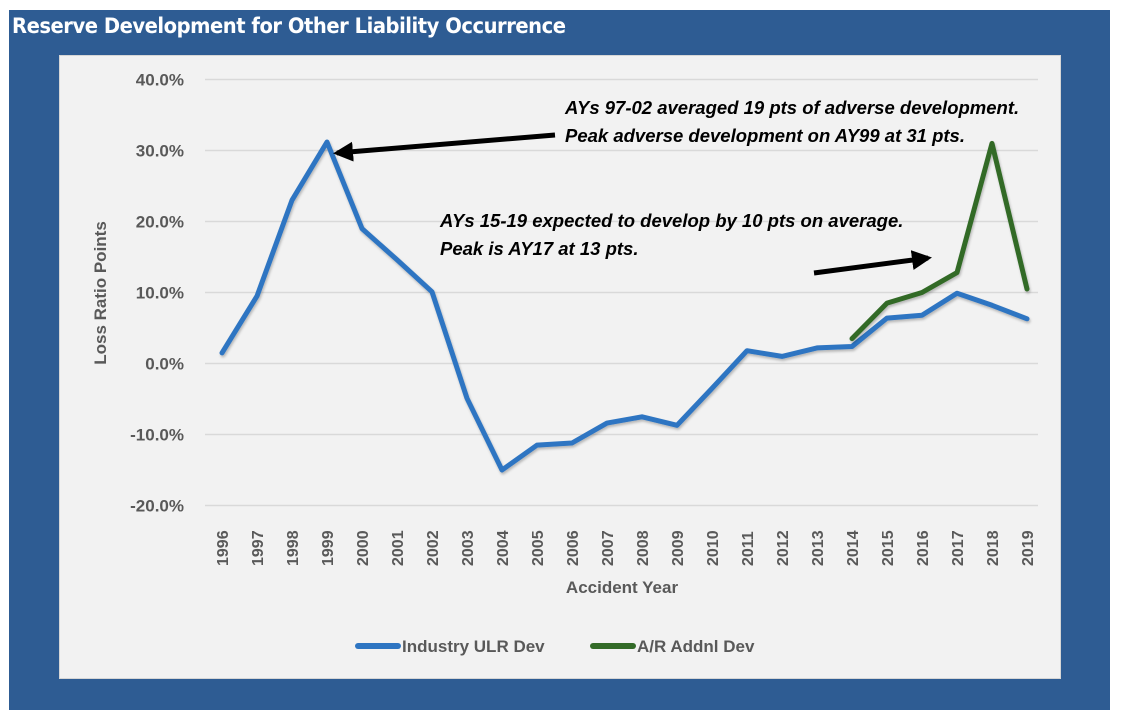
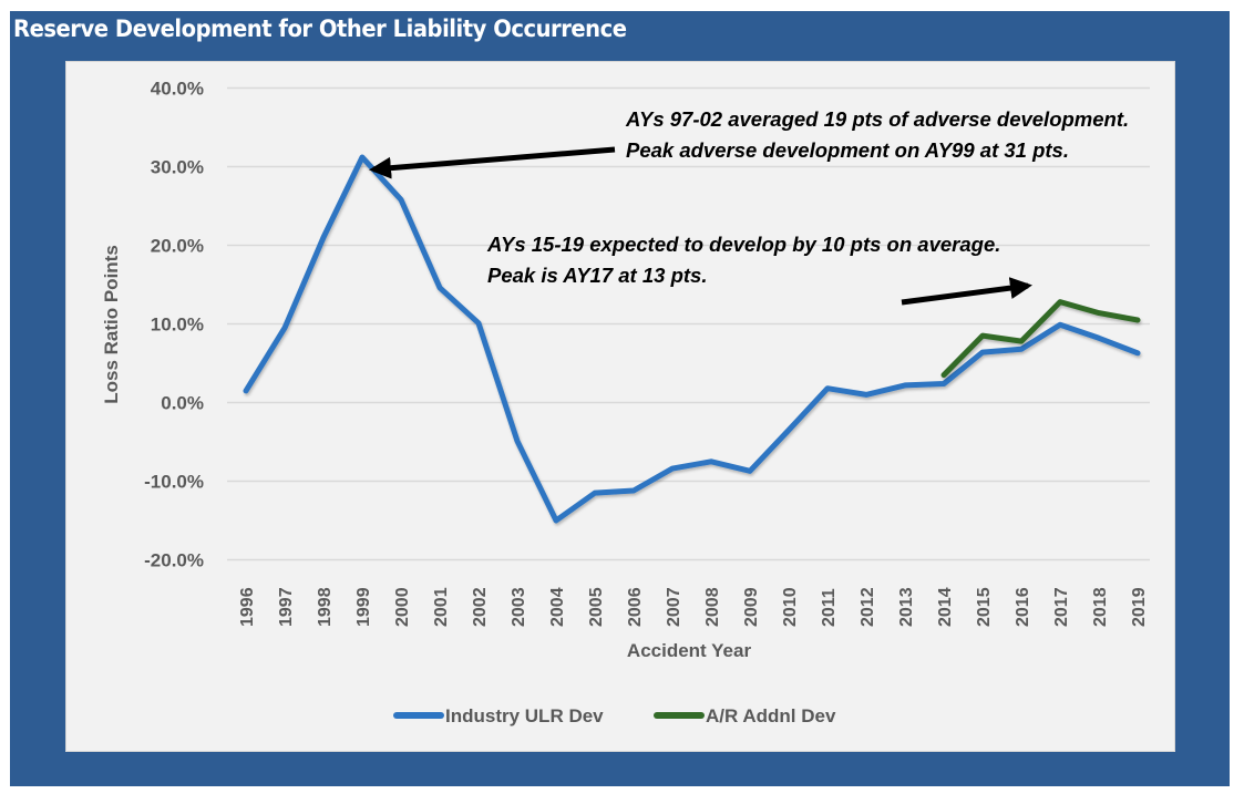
Industry ULR Dev/1998: 23% -> 21%
Industry ULR Dev/2000: 19% -> 26%
A/R Addnl Dev/2016: 10% -> 8%
A/R Addnl Dev/2018: 31% -> 11%
